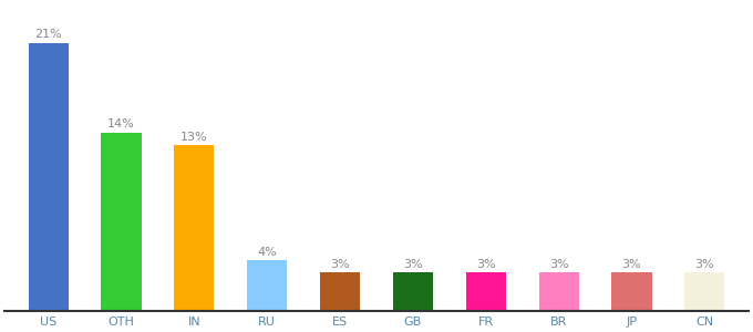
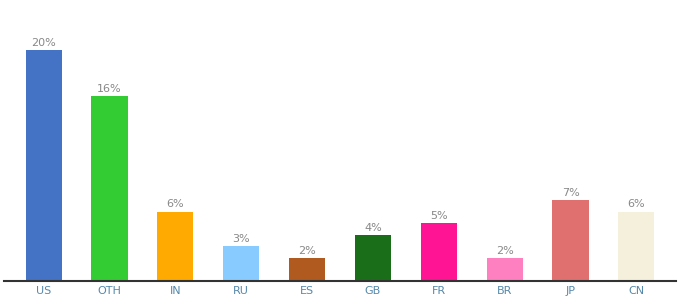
US: 21% -> 20%
OTH: 14% -> 16%
IN: 13% -> 6%
RU: 4% -> 3%
ES: 3% -> 2%
GB: 3% -> 4%
FR: 3% -> 5%
BR: 3% -> 2%
JP: 3% -> 7%
CN: 3% -> 6%
